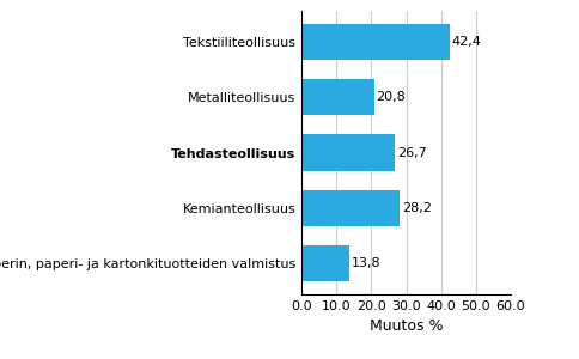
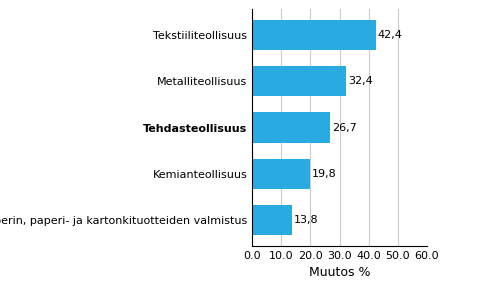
Metalliteollisuus: 20,8 -> 32,4
Kemianteollisuus: 28,2 -> 19,8
